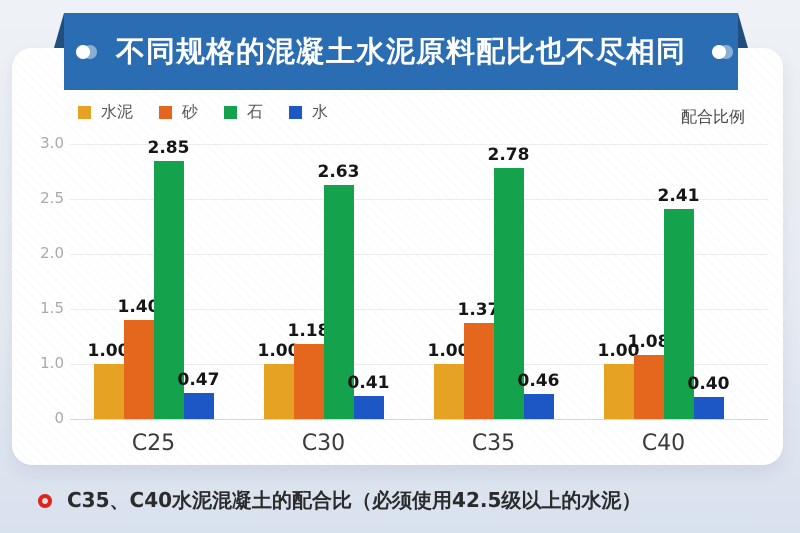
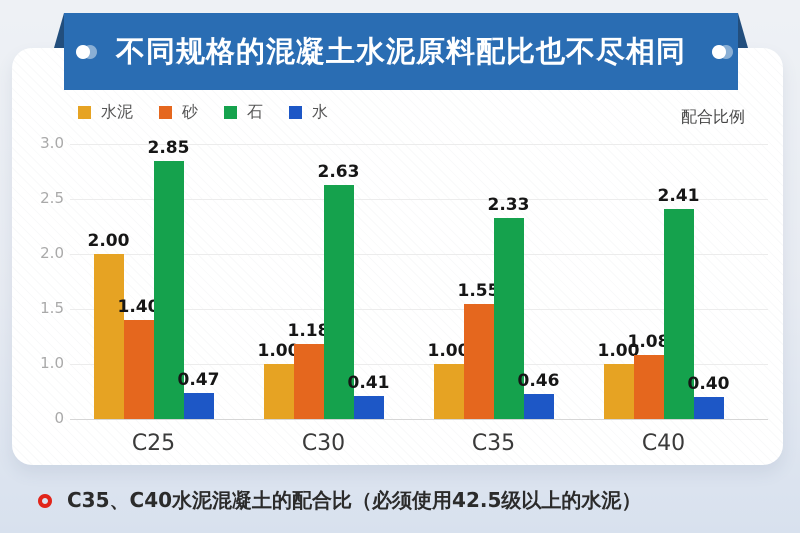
水泥/C25: 1.00 -> 2.00
砂/C35: 1.37 -> 1.55
石/C35: 2.78 -> 2.33
